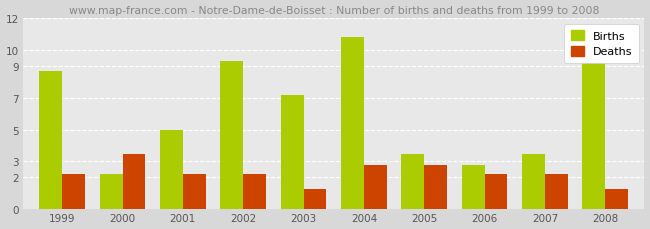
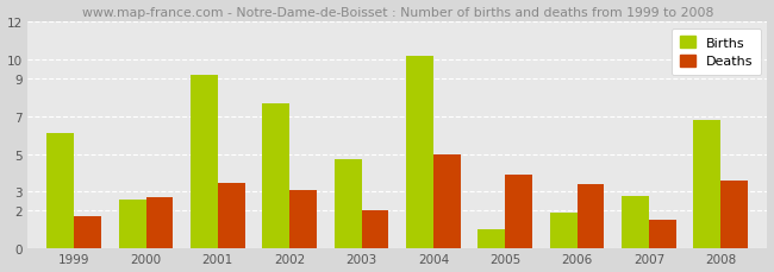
Births/1999: 8.7 -> 6.1
Deaths/1999: 2.2 -> 1.7
Births/2000: 2.2 -> 2.6
Deaths/2000: 3.5 -> 2.7
Births/2001: 5.0 -> 9.2
Deaths/2001: 2.2 -> 3.5
Births/2002: 9.3 -> 7.7
Deaths/2002: 2.2 -> 3.1
Births/2003: 7.2 -> 4.7
Deaths/2003: 1.3 -> 2.0
Births/2004: 10.8 -> 10.2
Deaths/2004: 2.8 -> 5.0
Births/2005: 3.5 -> 1.0
Deaths/2005: 2.8 -> 3.9
Births/2006: 2.8 -> 1.9
Deaths/2006: 2.2 -> 3.4
Births/2007: 3.5 -> 2.8
Deaths/2007: 2.2 -> 1.5
Births/2008: 9.3 -> 6.8
Deaths/2008: 1.3 -> 3.6
